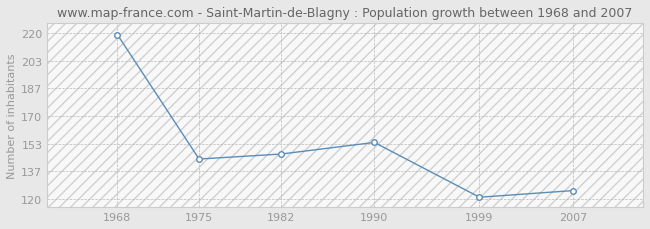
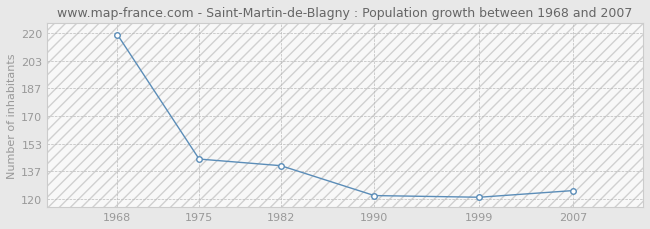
1982: 147 -> 140
1990: 154 -> 122
